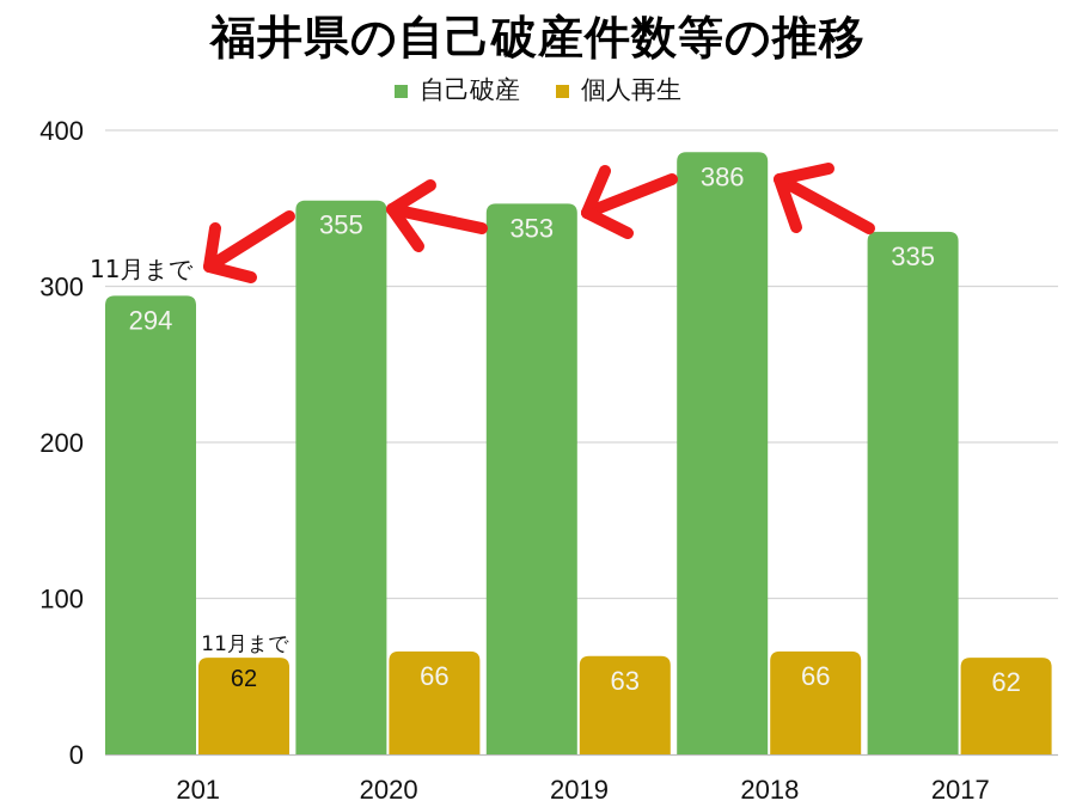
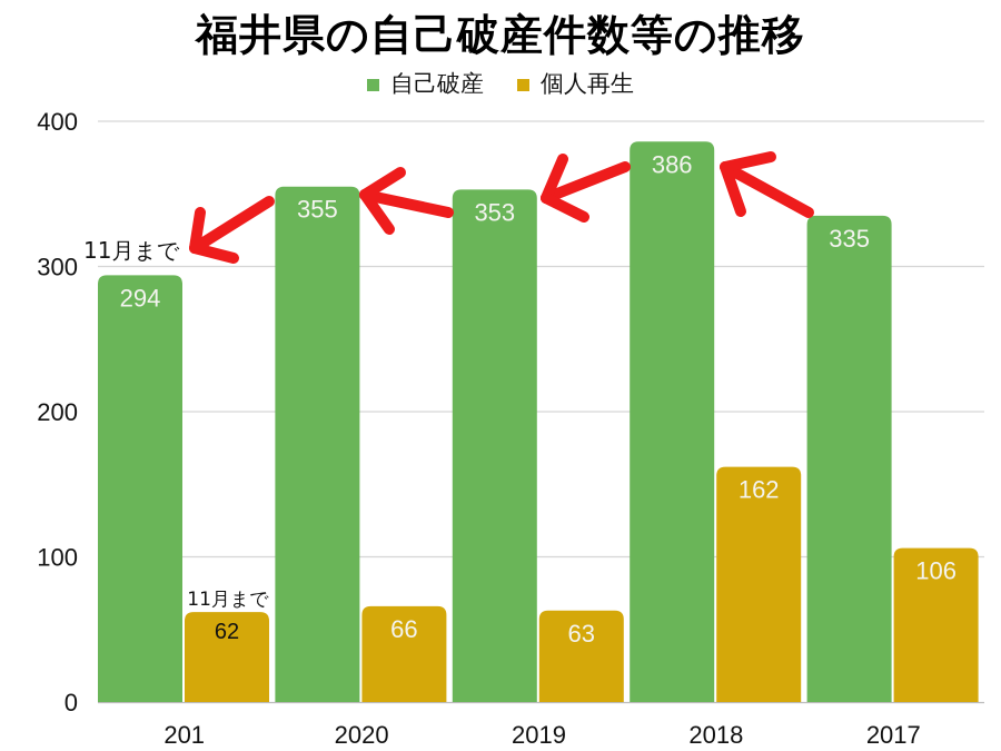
個人再生/2018: 66 -> 162
個人再生/2017: 62 -> 106
